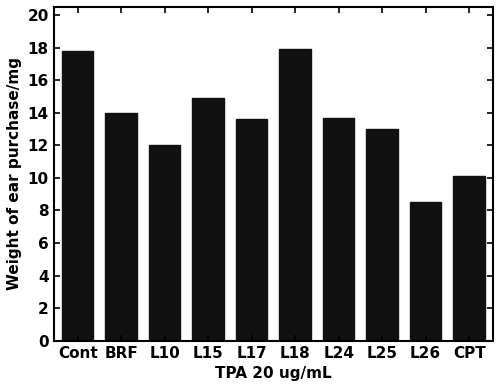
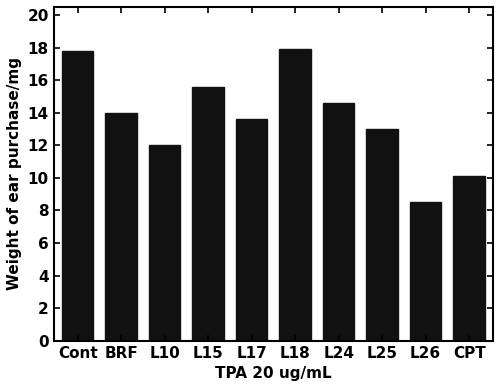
L15: 14.9 -> 15.6
L24: 13.7 -> 14.6
